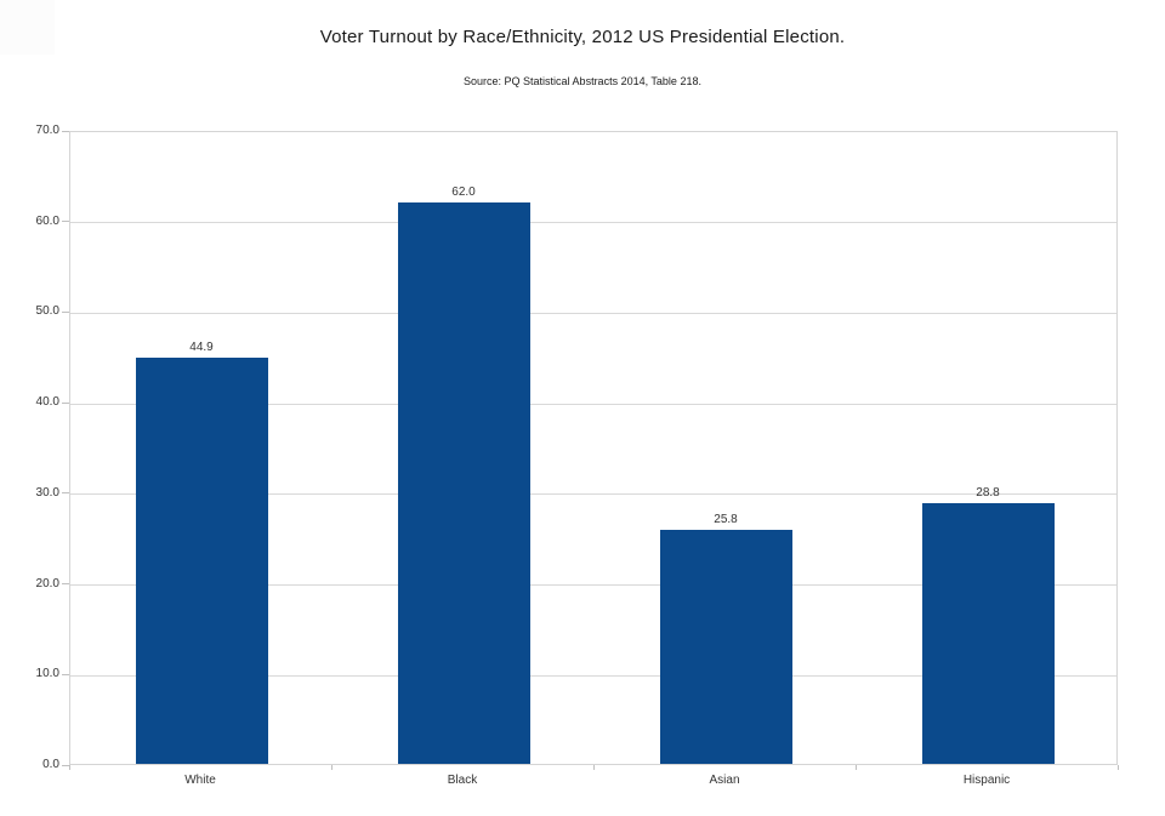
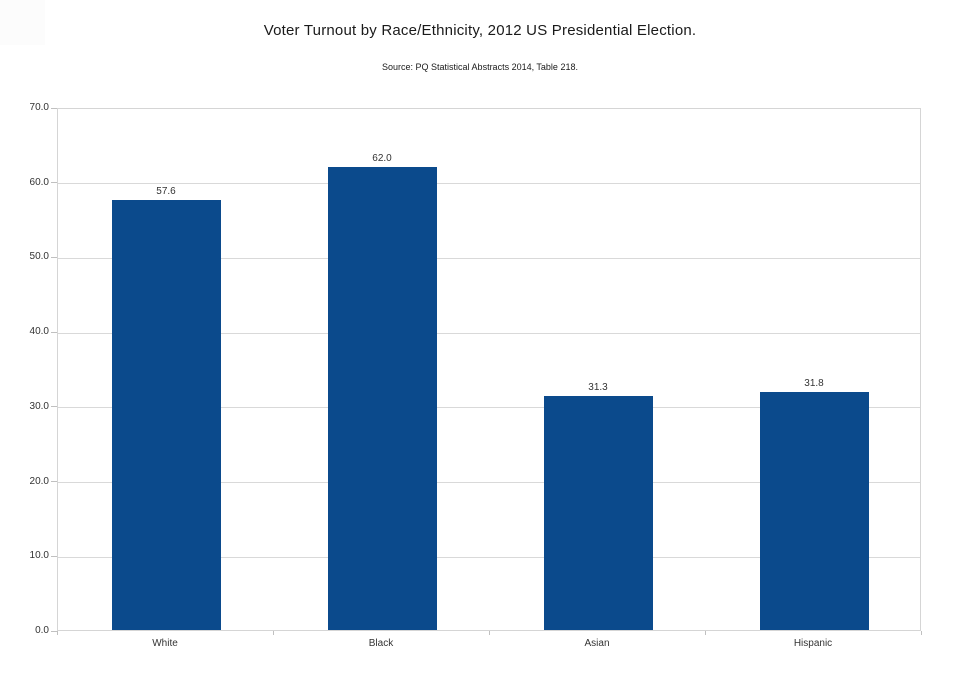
White: 44.9 -> 57.6
Asian: 25.8 -> 31.3
Hispanic: 28.8 -> 31.8
